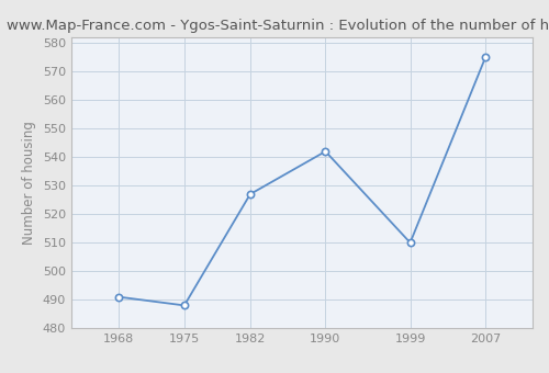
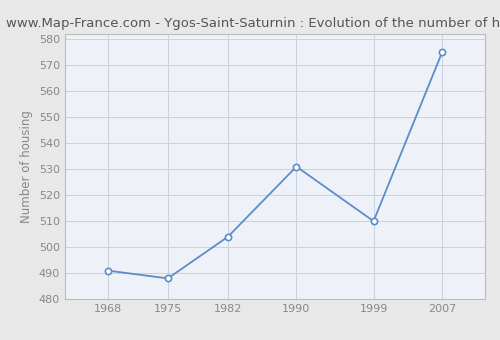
1982: 527 -> 504
1990: 542 -> 531
